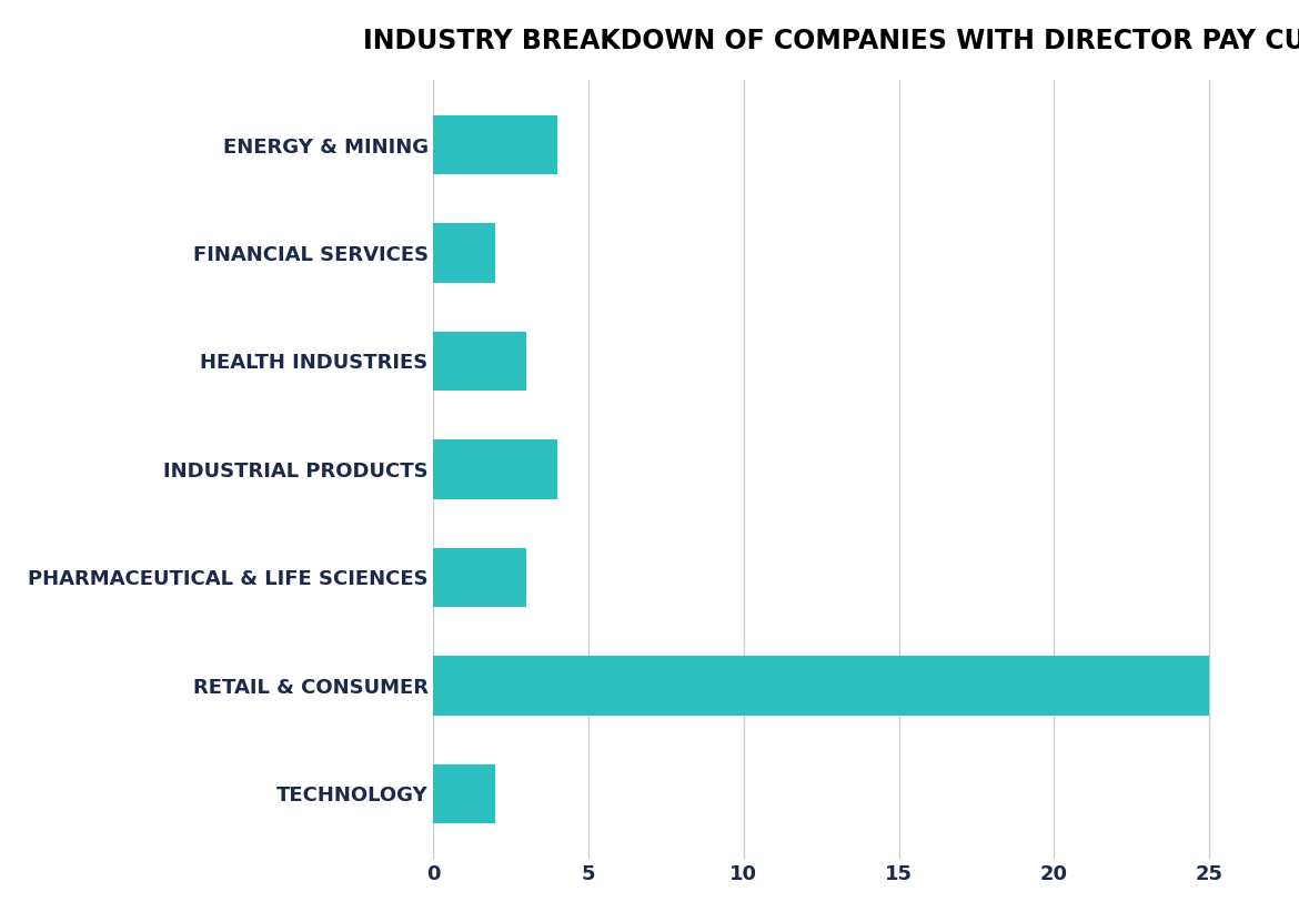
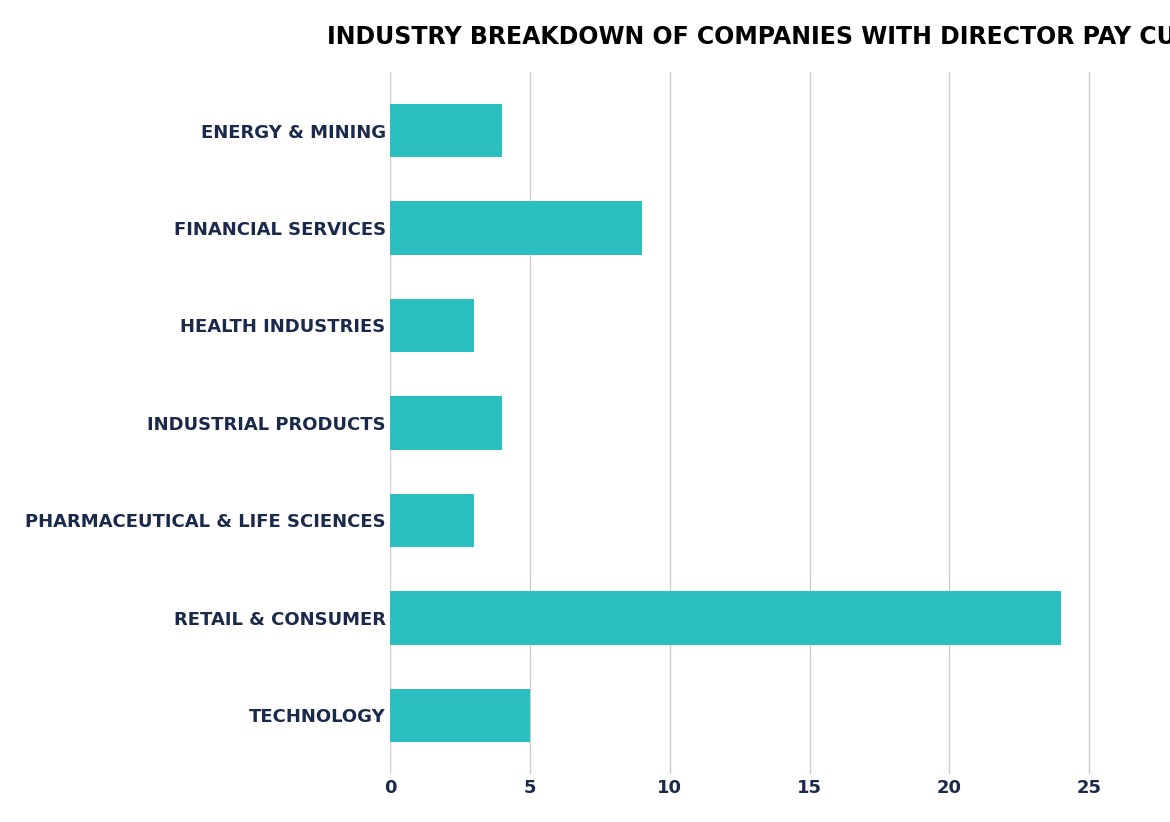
FINANCIAL SERVICES: 2 -> 9
RETAIL & CONSUMER: 25 -> 24
TECHNOLOGY: 2 -> 5
